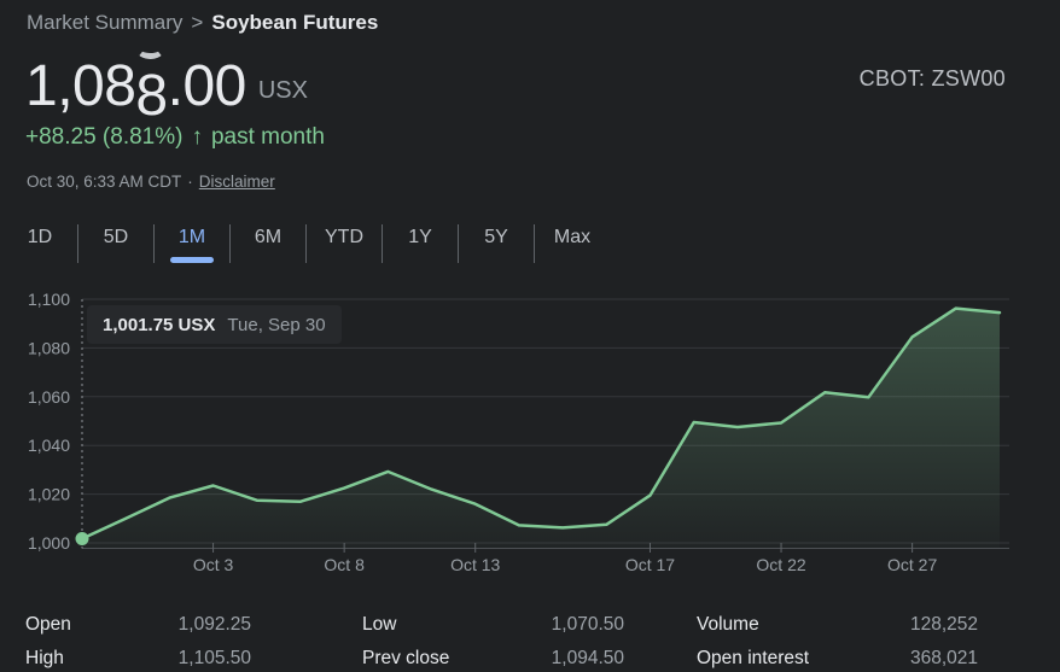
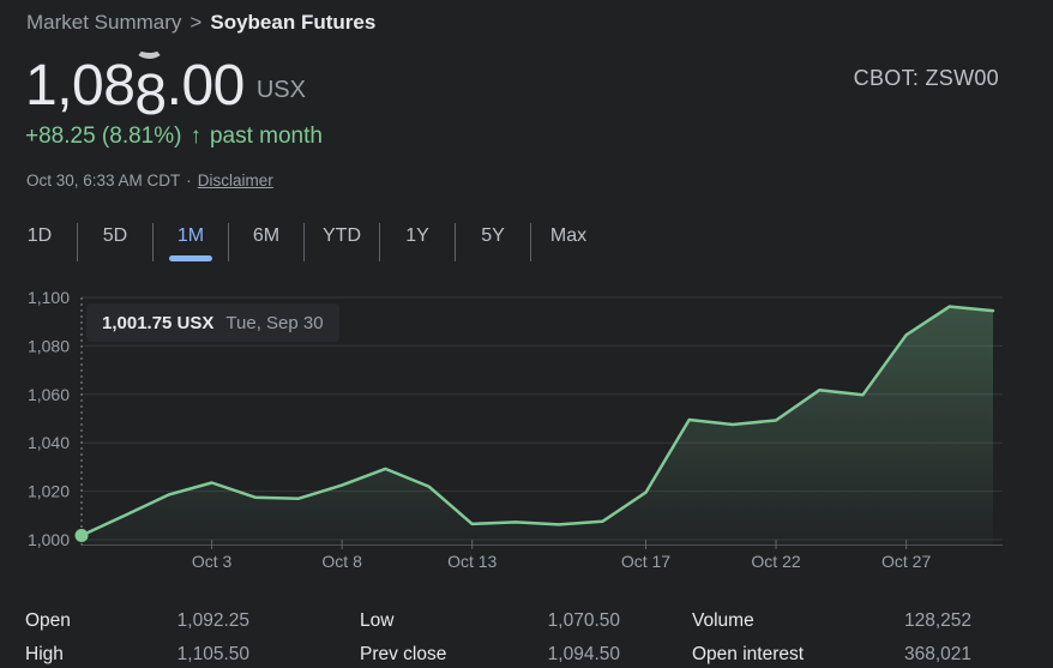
Oct 13: 1016 -> 1006
